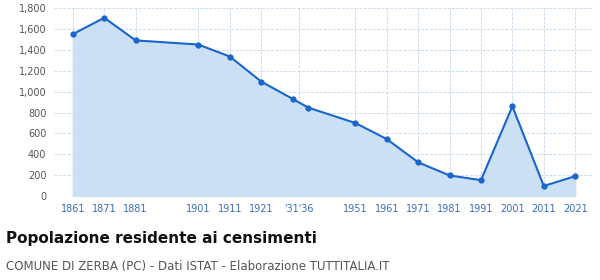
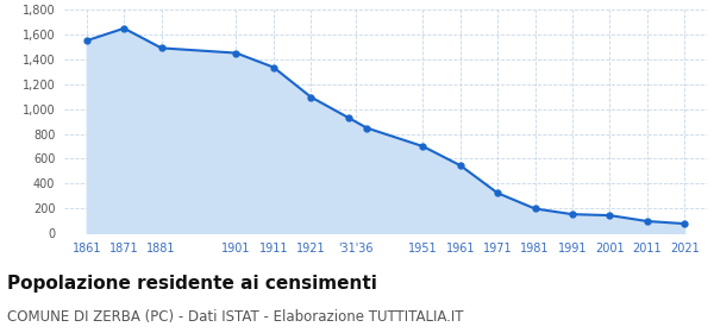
1871: 1,710 -> 1,650
2001: 860 -> 140
2021: 190 -> 80
